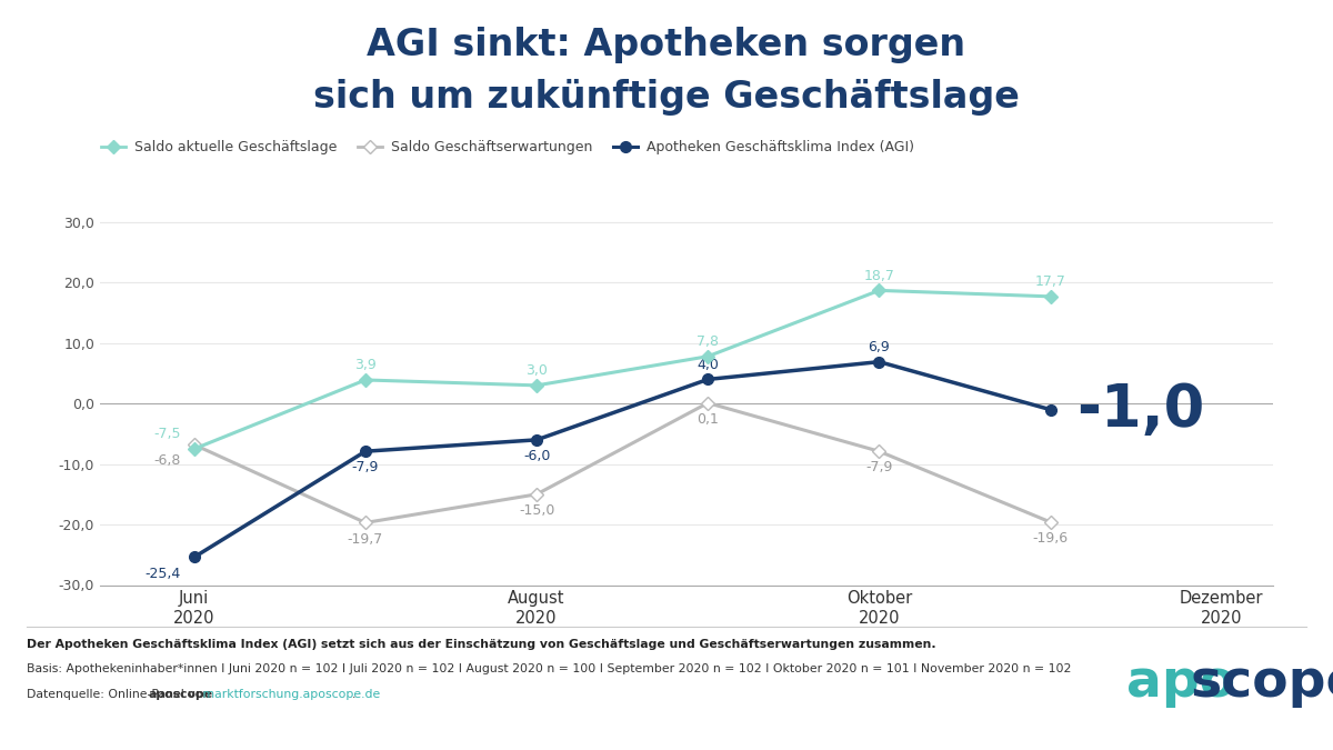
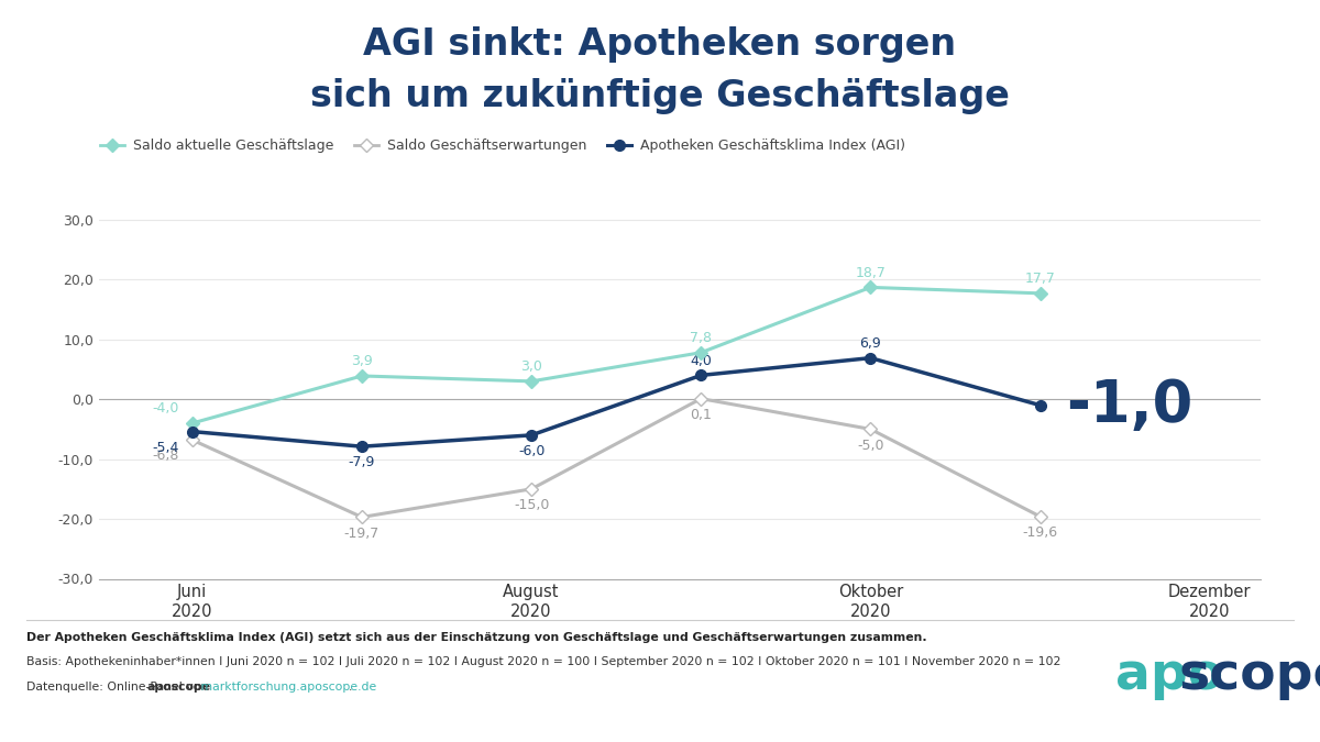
Saldo aktuelle Geschäftslage/Juni 2020: -7,5 -> -4,0
Apotheken Geschäftsklima Index (AGI)/Juni 2020: -25,4 -> -5,4
Saldo Geschäftserwartungen/Oktober 2020: -7,9 -> -5,0
